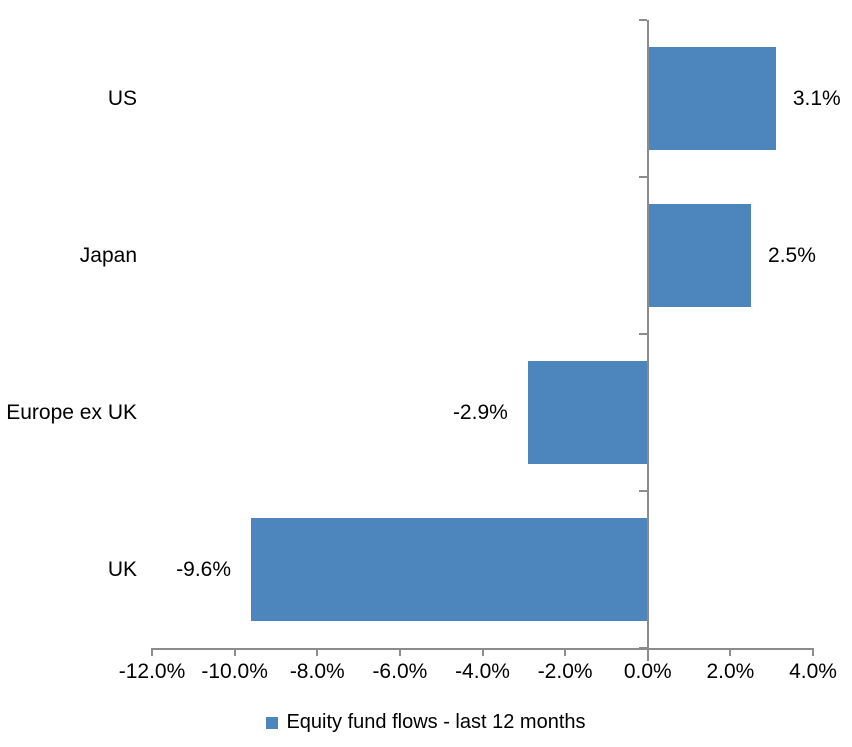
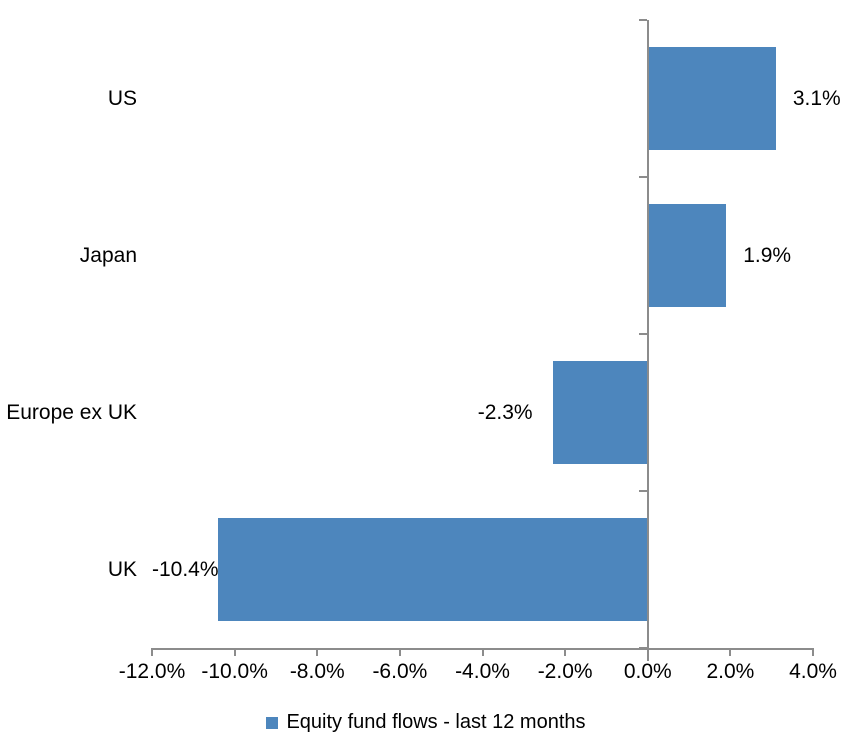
Japan: 2.5% -> 1.9%
Europe ex UK: -2.9% -> -2.3%
UK: -9.6% -> -10.4%
